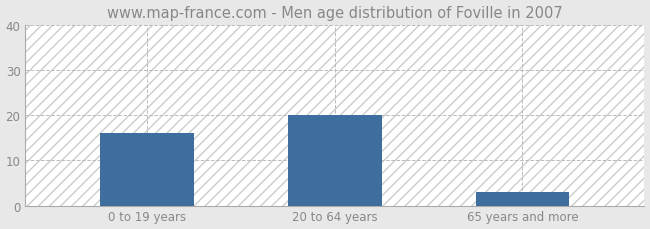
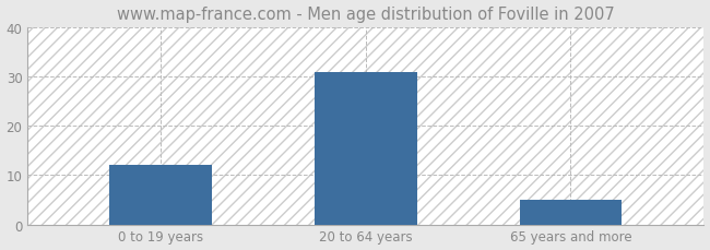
0 to 19 years: 16 -> 12
20 to 64 years: 20 -> 31
65 years and more: 3 -> 5
